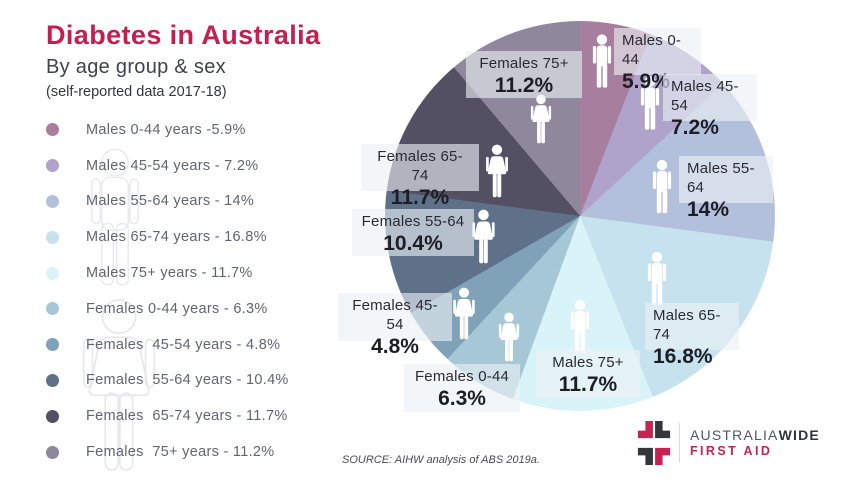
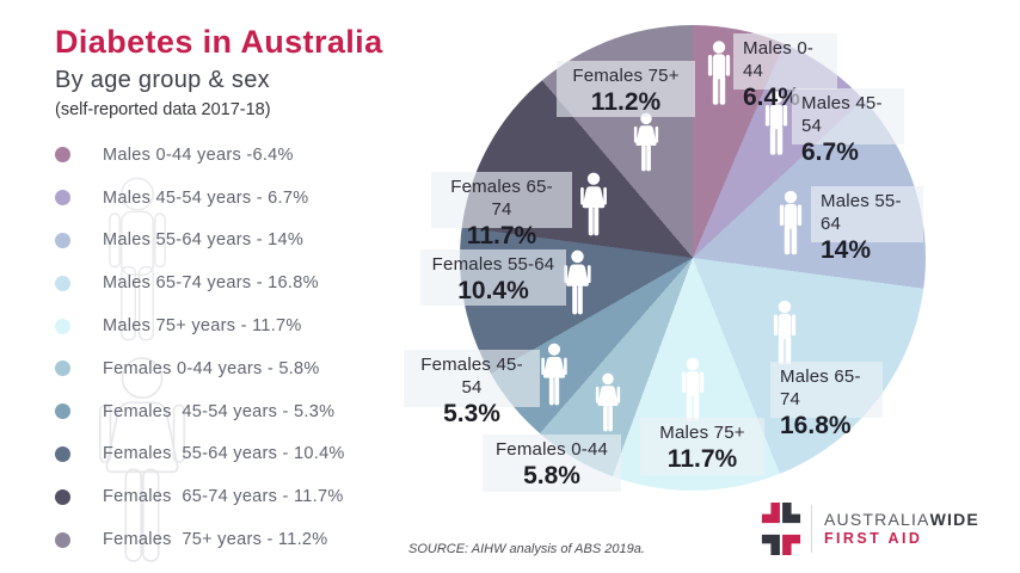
Males 0-44: 5.9% -> 6.4%
Males 45-54: 7.2% -> 6.7%
Females 0-44: 6.3% -> 5.8%
Females 45-54: 4.8% -> 5.3%
